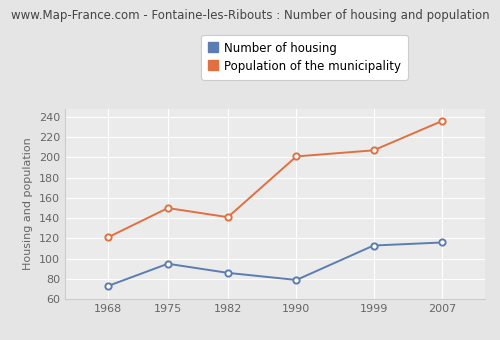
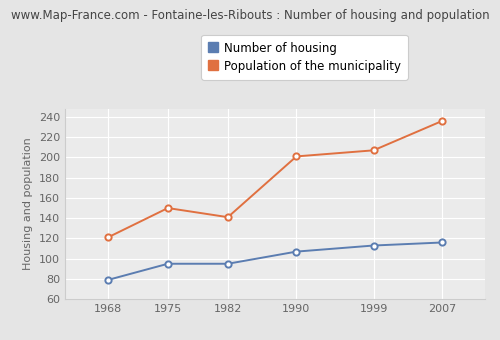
Number of housing/1968: 73 -> 79
Number of housing/1982: 86 -> 95
Number of housing/1990: 79 -> 107
